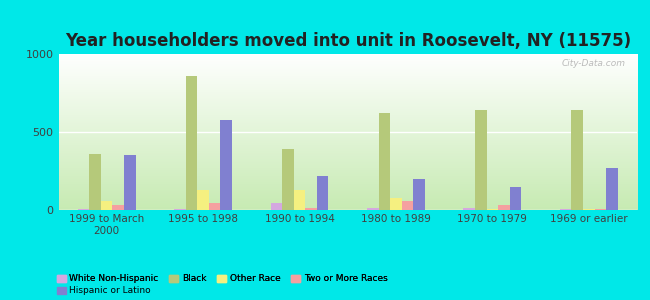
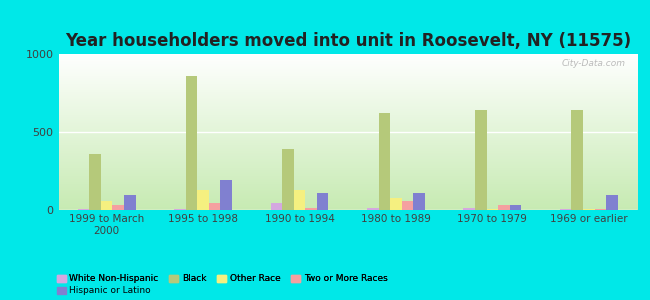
Hispanic or Latino/1999 to March 2000: 350 -> 100
Hispanic or Latino/1995 to 1998: 580 -> 190
Hispanic or Latino/1990 to 1994: 220 -> 110
Hispanic or Latino/1980 to 1989: 200 -> 110
Hispanic or Latino/1970 to 1979: 150 -> 30
Hispanic or Latino/1969 or earlier: 270 -> 100
